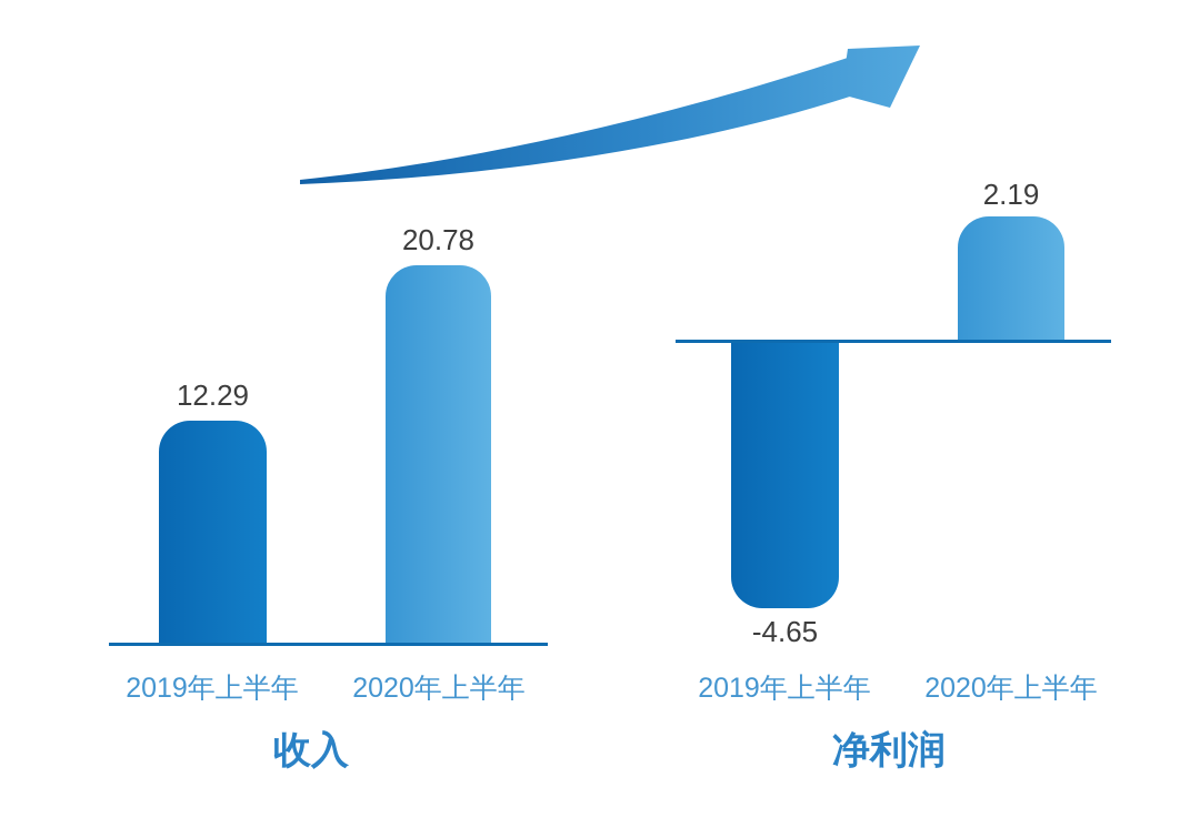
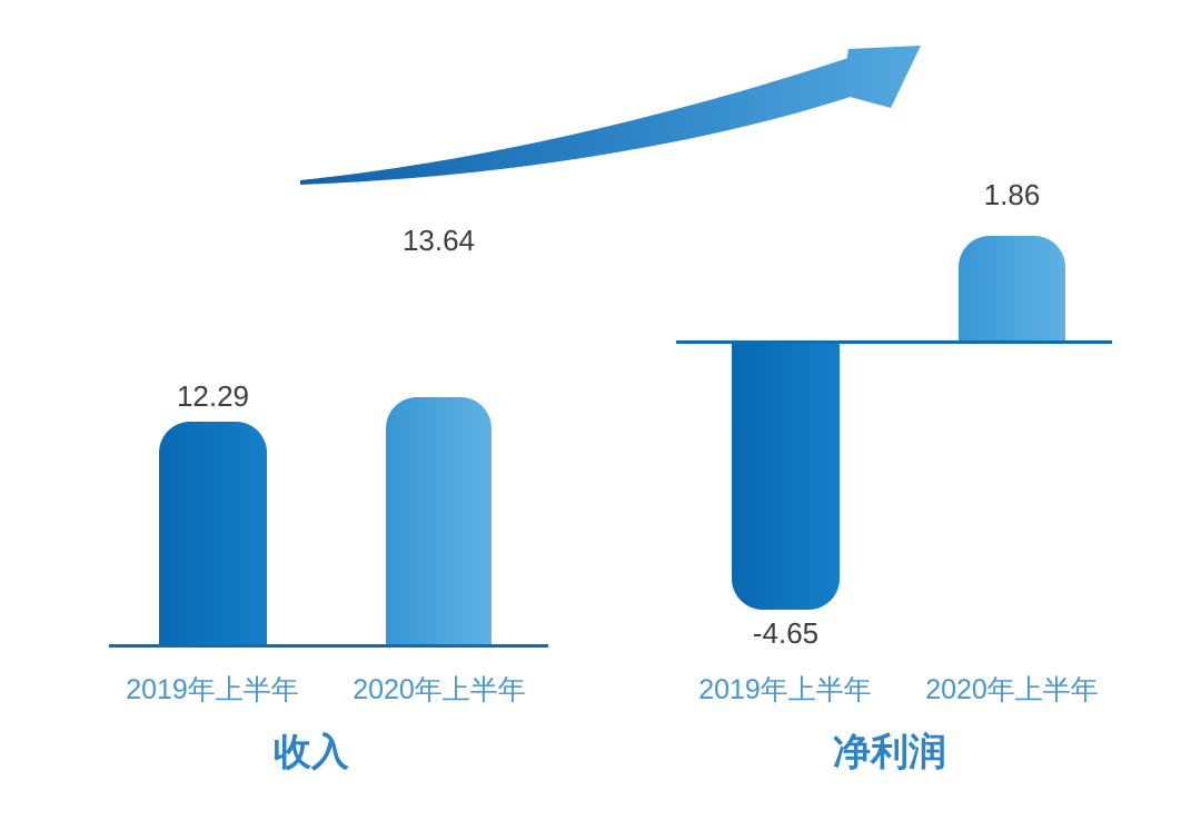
收入/2020年上半年: 20.78 -> 13.64
净利润/2020年上半年: 2.19 -> 1.86
